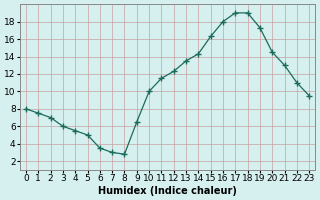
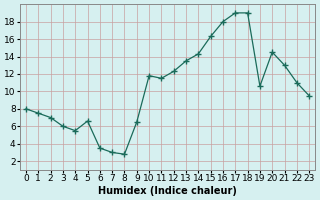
5: 5.0 -> 6.6
10: 10.0 -> 11.8
19: 17.3 -> 10.6
